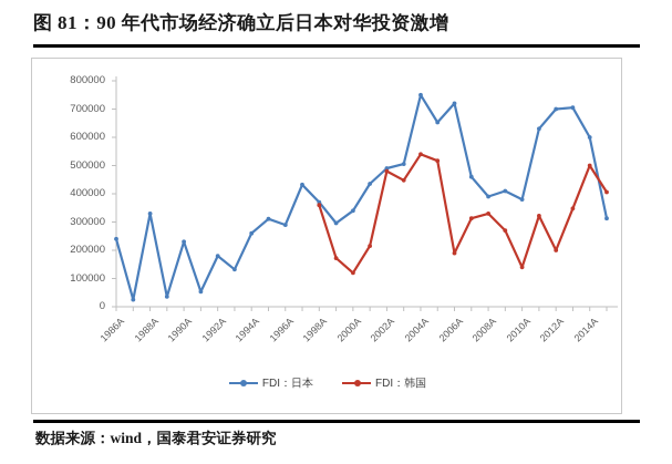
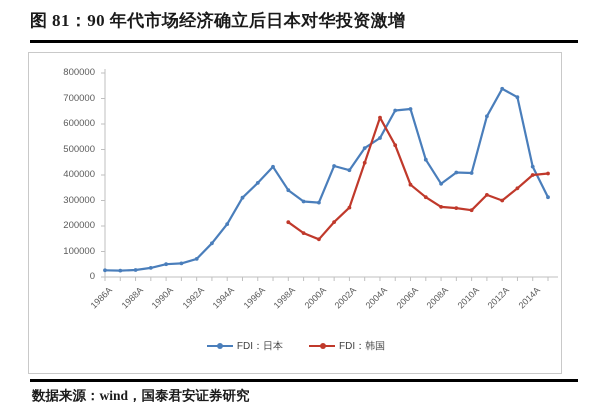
FDI：日本/1986A: 240000 -> 30000
FDI：日本/1988A: 330000 -> 30000
FDI：日本/1990A: 230000 -> 50000
FDI：日本/1992A: 180000 -> 70000
FDI：日本/1994A: 260000 -> 210000
FDI：日本/1996A: 290000 -> 370000
FDI：日本/1998A: 370000 -> 340000
FDI：韩国/1998A: 360000 -> 220000
FDI：日本/2000A: 340000 -> 290000
FDI：韩国/2000A: 120000 -> 150000
FDI：日本/2002A: 490000 -> 420000
FDI：韩国/2002A: 480000 -> 270000
FDI：日本/2004A: 750000 -> 540000
FDI：韩国/2004A: 540000 -> 620000
FDI：日本/2006A: 720000 -> 660000
FDI：韩国/2006A: 190000 -> 360000
FDI：日本/2008A: 390000 -> 370000
FDI：韩国/2008A: 330000 -> 280000
FDI：日本/2010A: 380000 -> 410000
FDI：韩国/2010A: 140000 -> 260000
FDI：日本/2012A: 700000 -> 740000
FDI：韩国/2012A: 200000 -> 300000
FDI：日本/2014A: 600000 -> 430000
FDI：韩国/2014A: 500000 -> 400000
